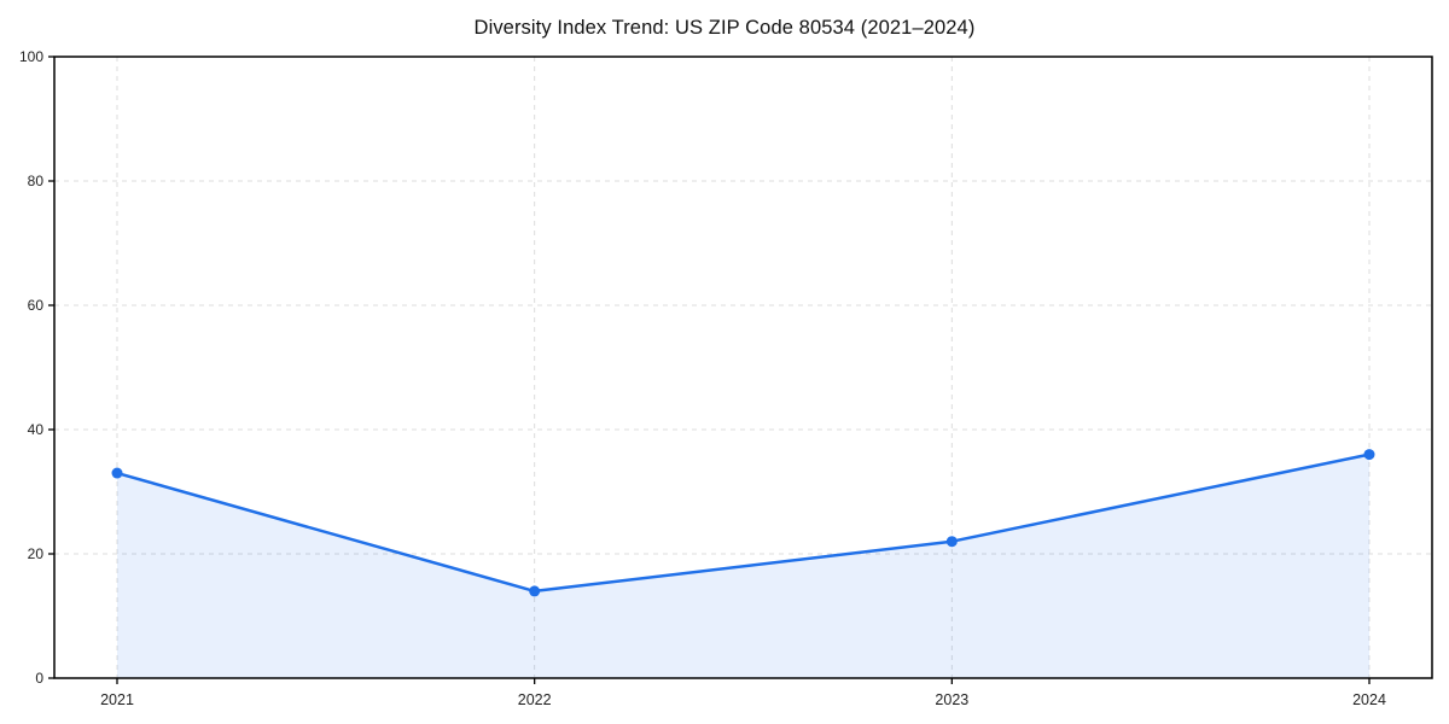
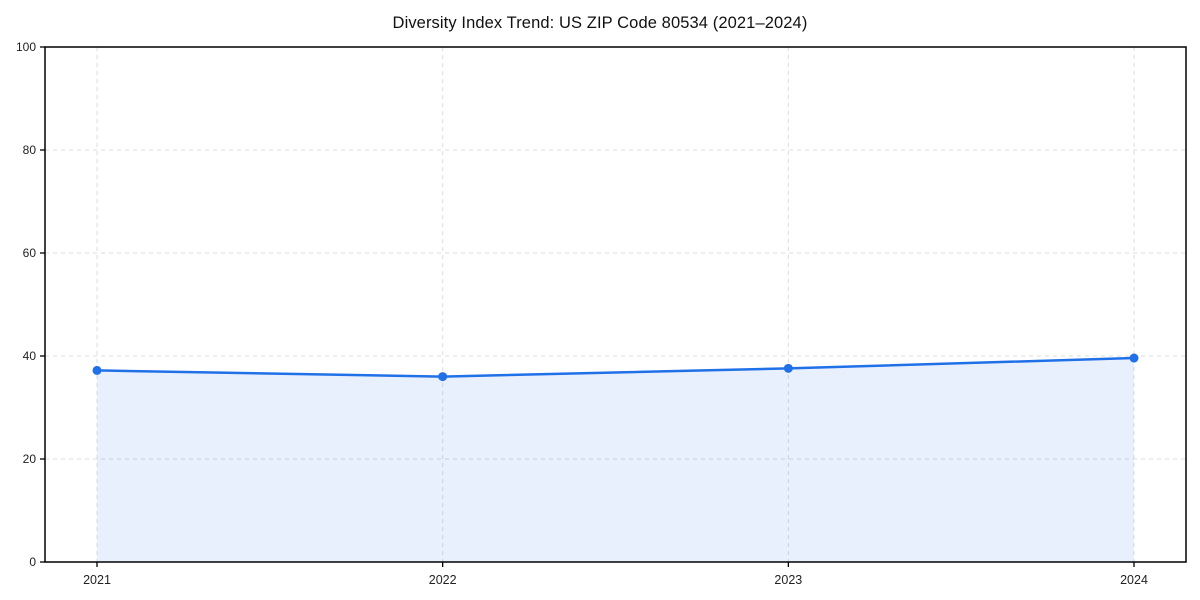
2021: 33 -> 37
2022: 14 -> 36
2023: 22 -> 38
2024: 36 -> 40
